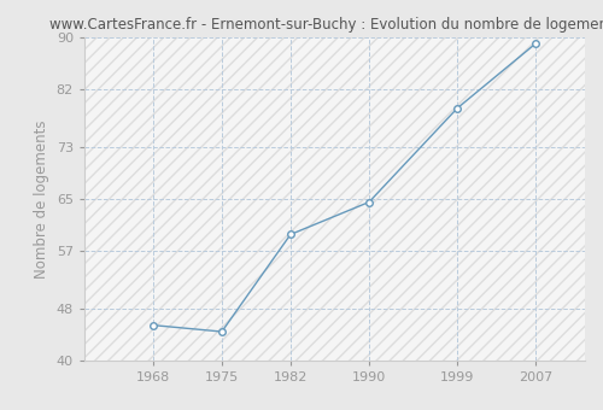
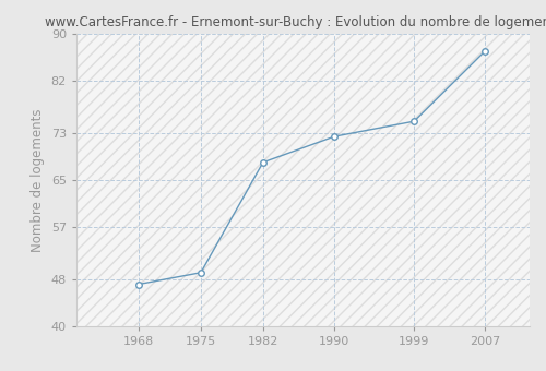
1968: 45.5 -> 47.2
1975: 44.5 -> 49.2
1982: 59.5 -> 68.0
1990: 64.5 -> 72.4
1999: 79.0 -> 75.0
2007: 89.0 -> 87.0
